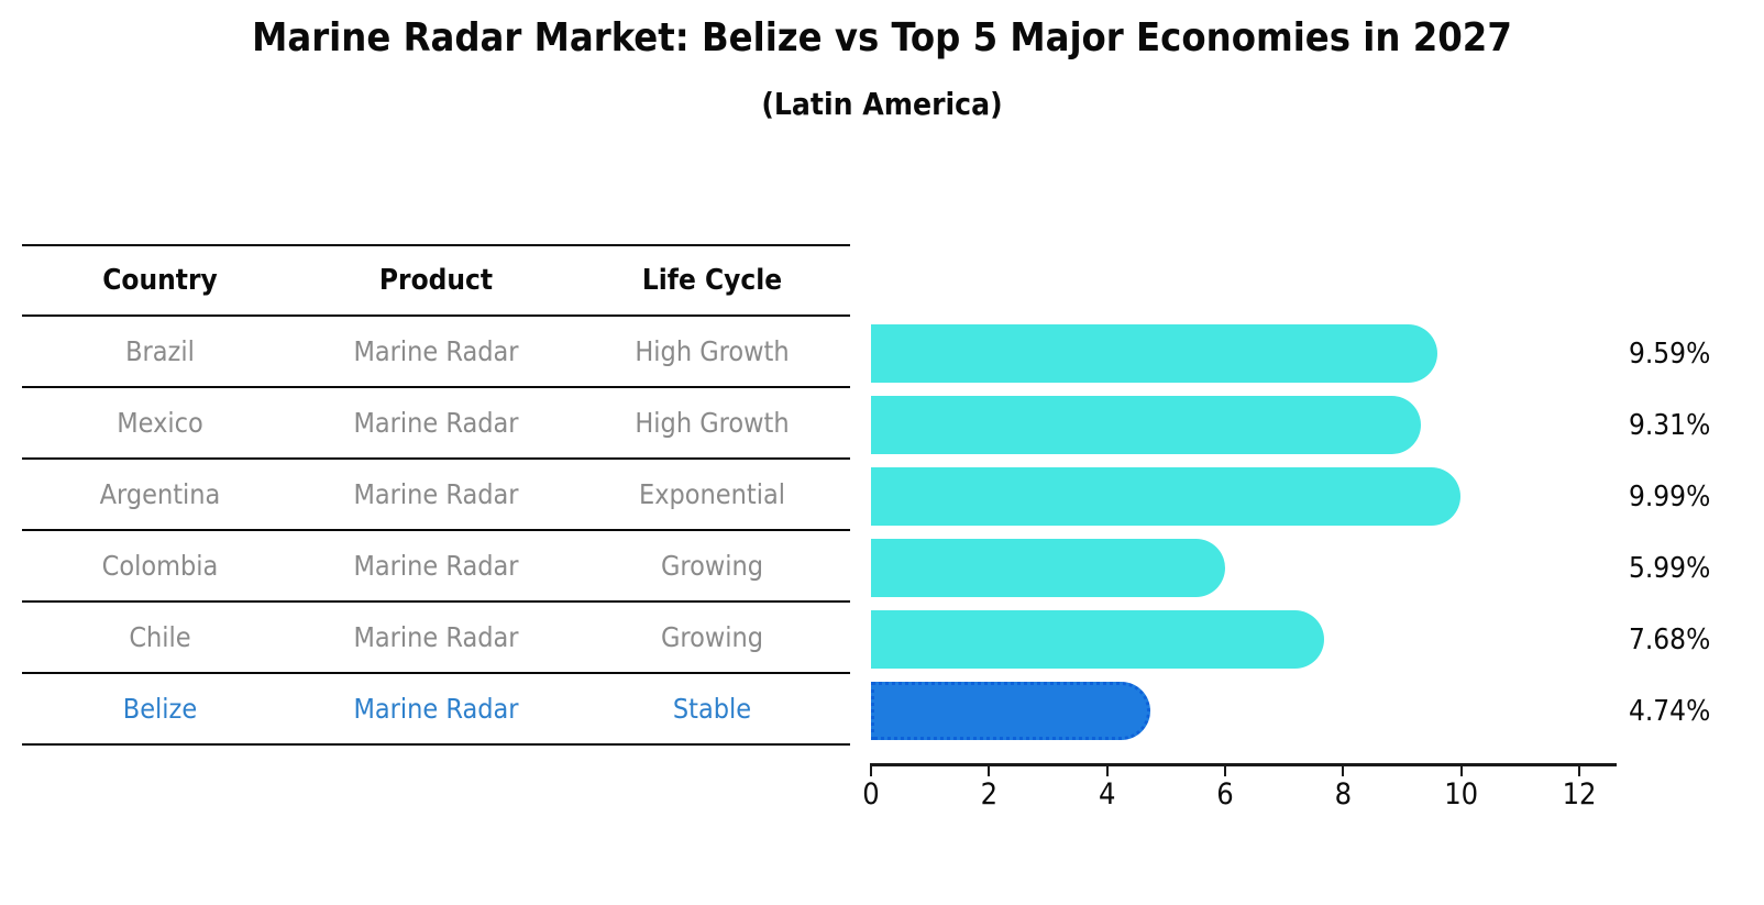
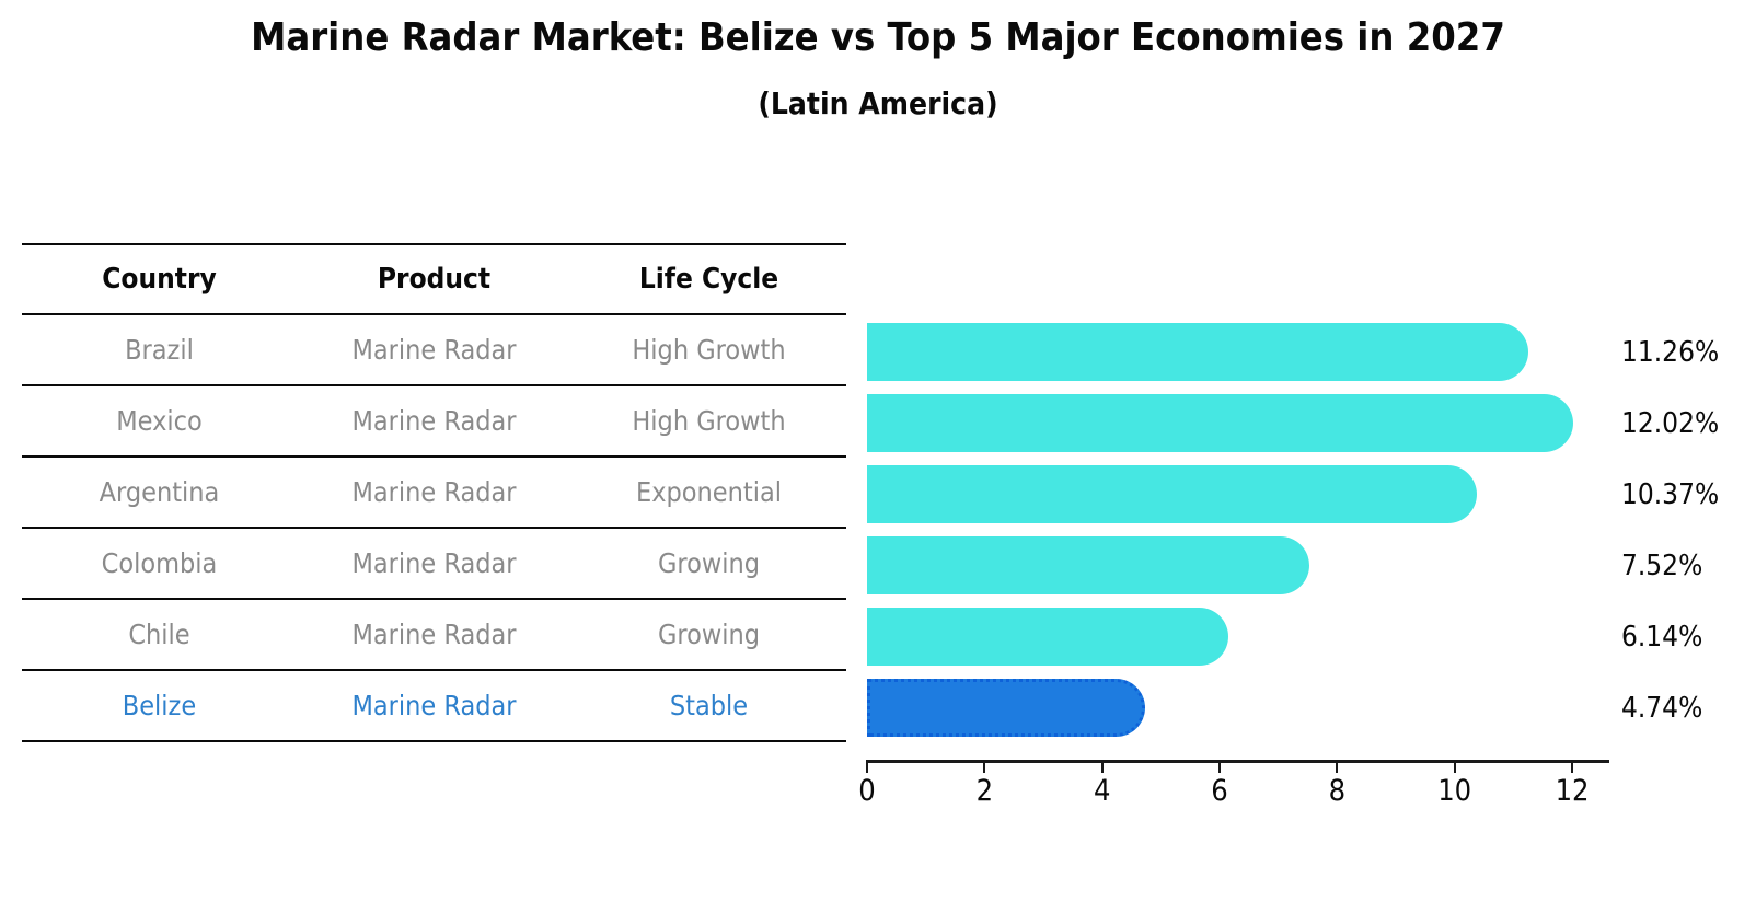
Brazil: 9.59% -> 11.26%
Mexico: 9.31% -> 12.02%
Argentina: 9.99% -> 10.37%
Colombia: 5.99% -> 7.52%
Chile: 7.68% -> 6.14%
